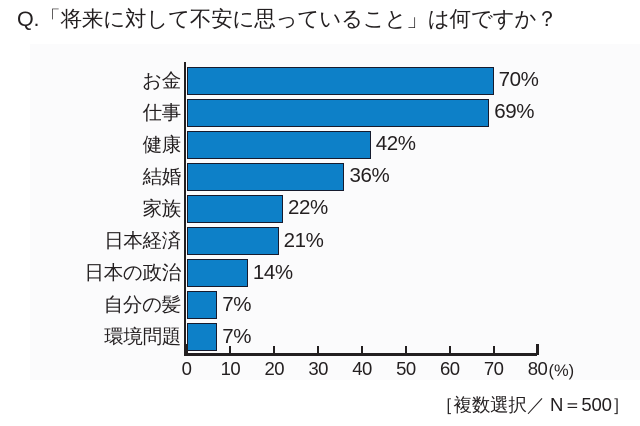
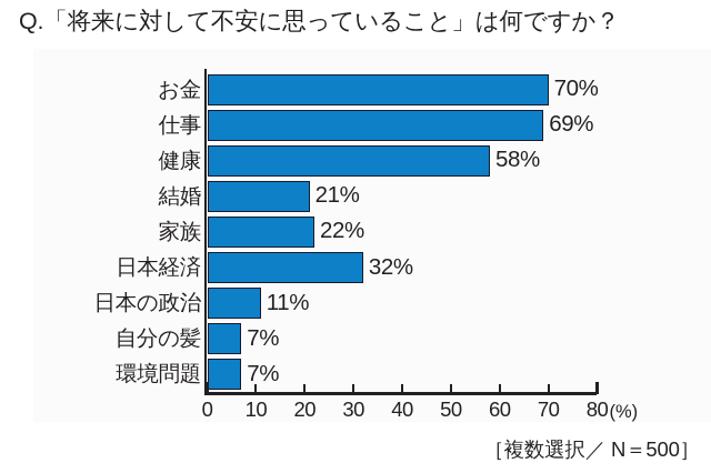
健康: 42% -> 58%
結婚: 36% -> 21%
日本経済: 21% -> 32%
日本の政治: 14% -> 11%
